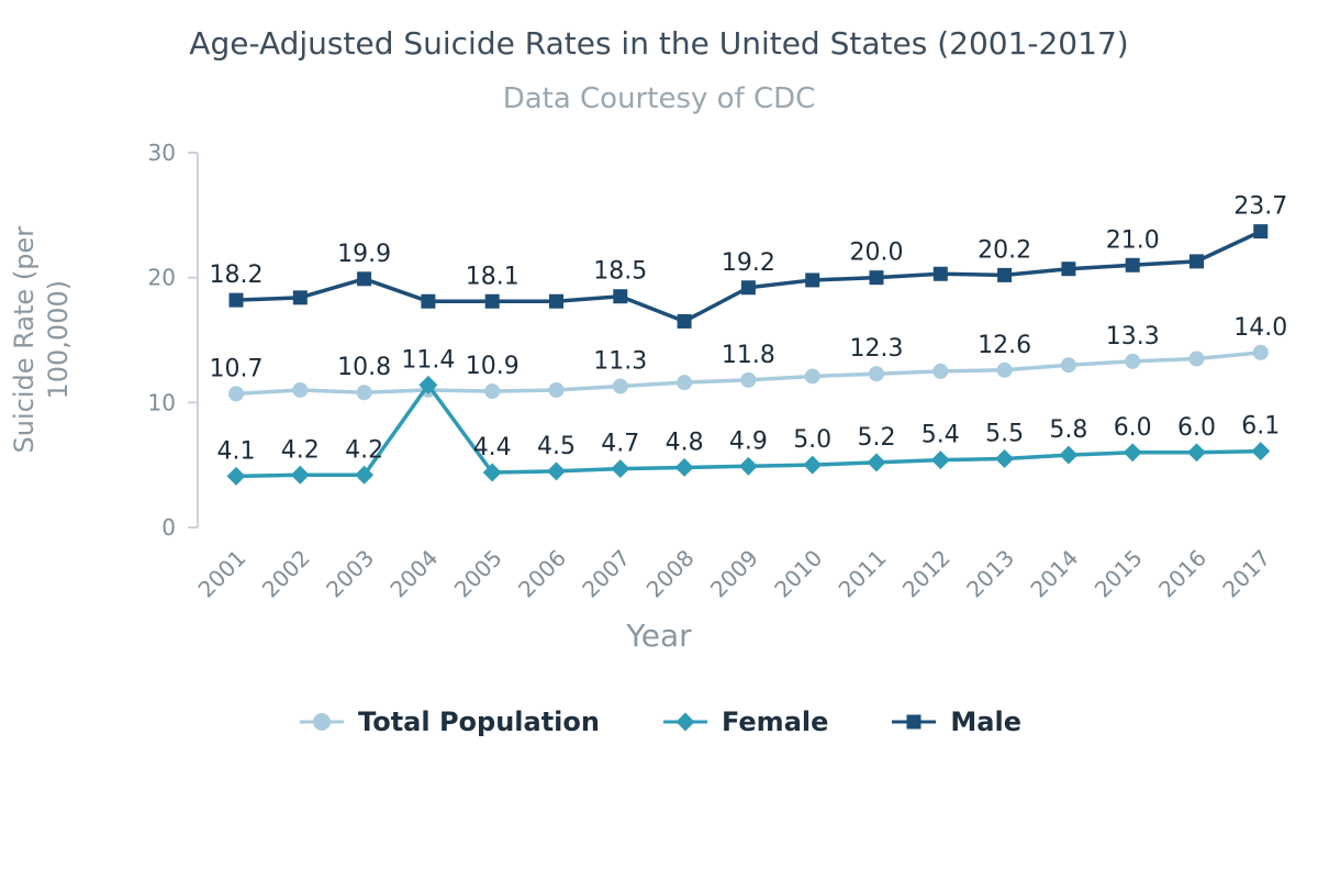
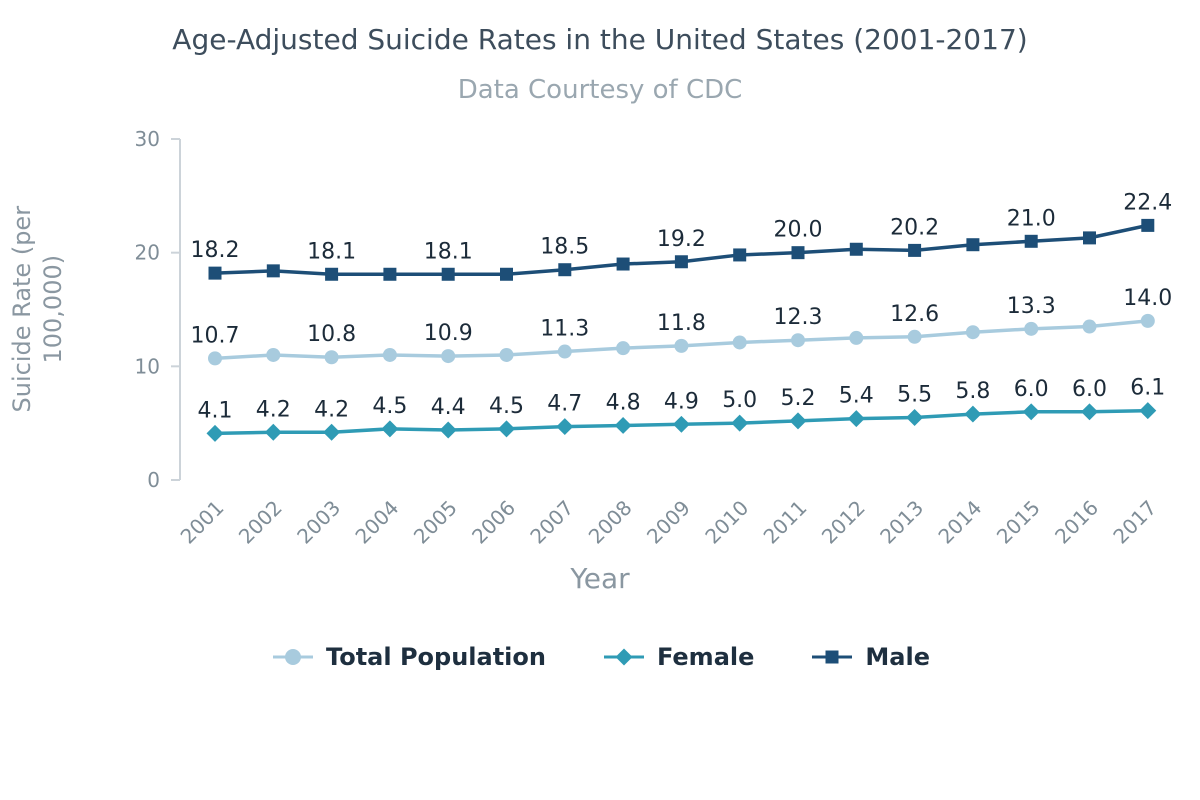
Male/2003: 19.9 -> 18.1
Female/2004: 11.4 -> 4.5
Male/2008: 16,5 -> 19,0
Male/2017: 23.7 -> 22.4
